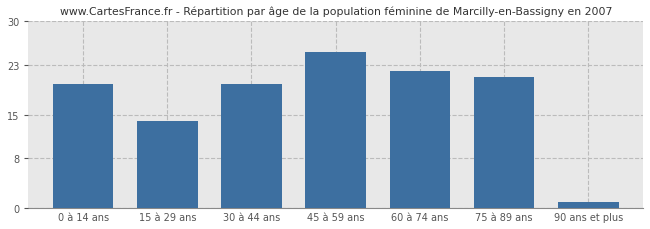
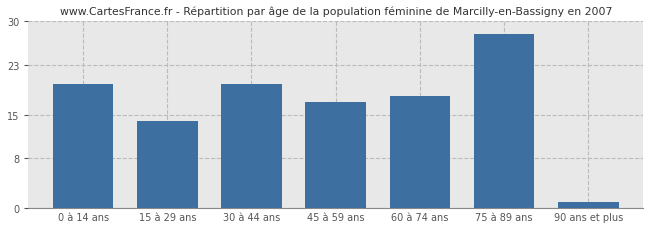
45 à 59 ans: 25 -> 17
60 à 74 ans: 22 -> 18
75 à 89 ans: 21 -> 28
